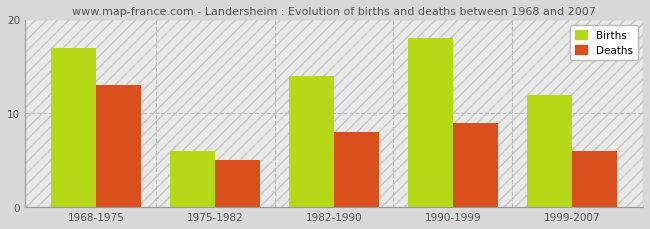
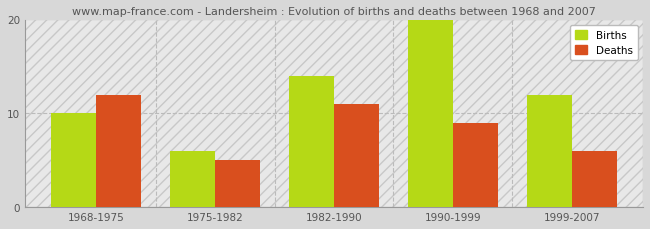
Births/1968-1975: 17 -> 10
Deaths/1968-1975: 13 -> 12
Deaths/1982-1990: 8 -> 11
Births/1990-1999: 18 -> 20
